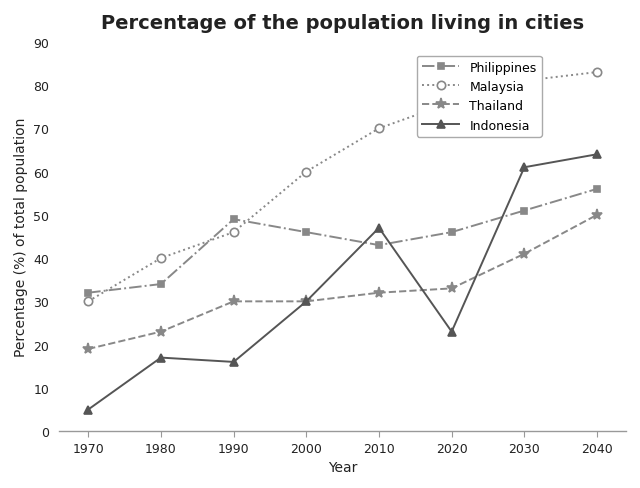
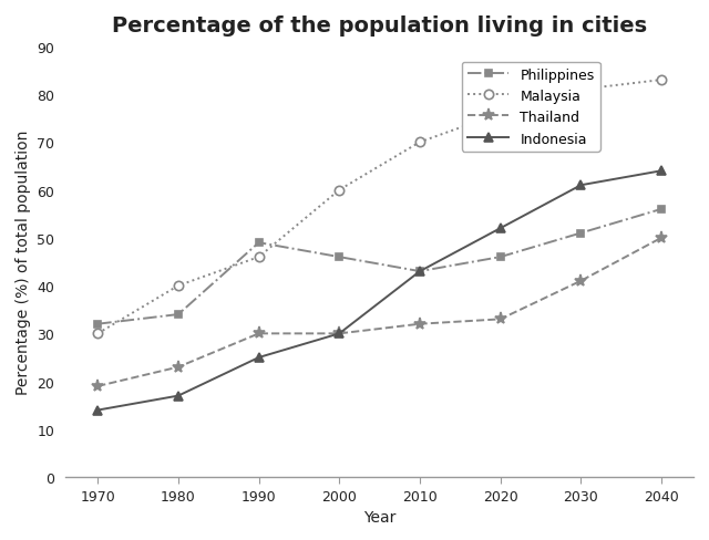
Indonesia/1970: 5 -> 14
Indonesia/1990: 16 -> 25
Indonesia/2010: 47 -> 43
Indonesia/2020: 23 -> 52
